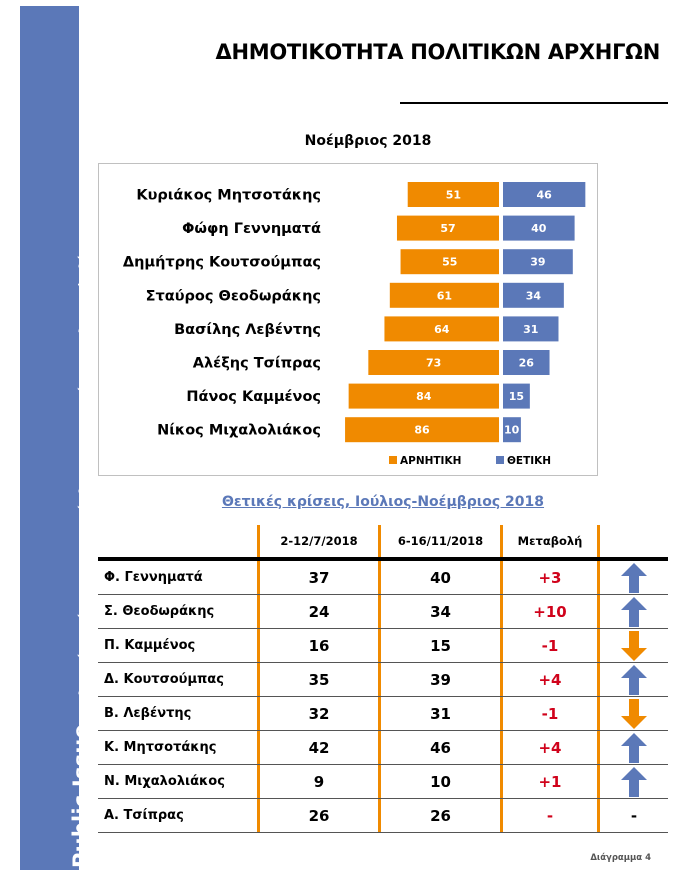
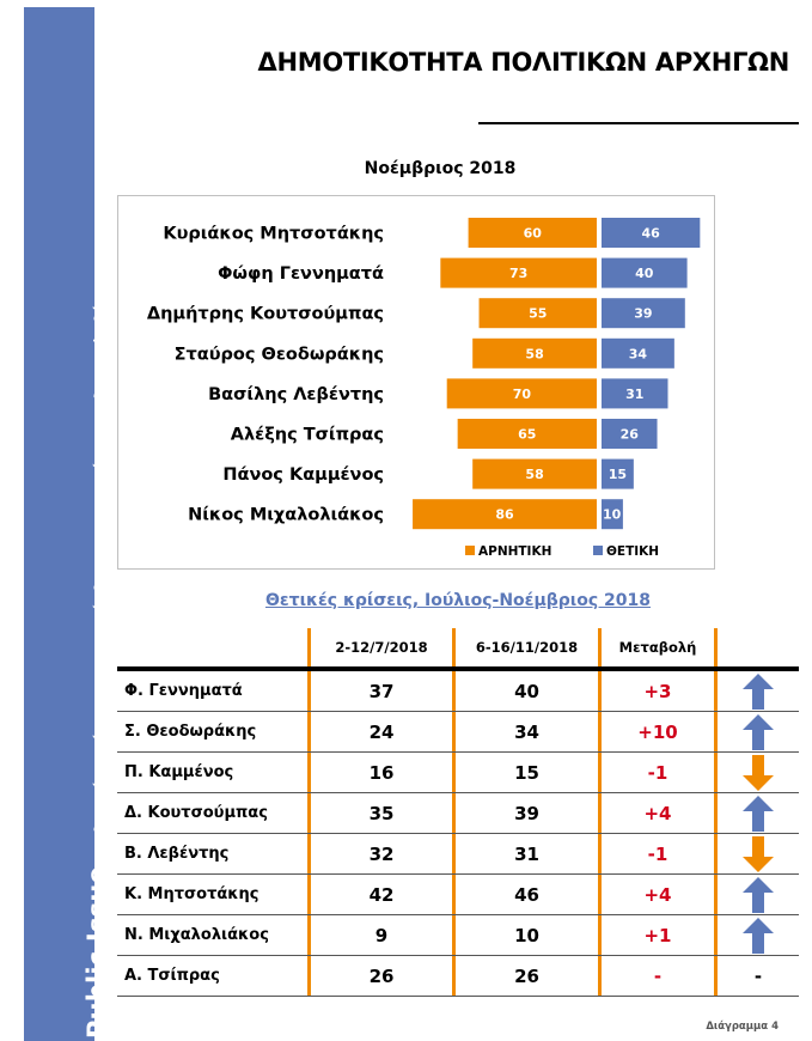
ΑΡΝΗΤΙΚΗ/Κυριάκος Μητσοτάκης: 51 -> 60
ΑΡΝΗΤΙΚΗ/Φώφη Γεννηματά: 57 -> 73
ΑΡΝΗΤΙΚΗ/Σταύρος Θεοδωράκης: 61 -> 58
ΑΡΝΗΤΙΚΗ/Βασίλης Λεβέντης: 64 -> 70
ΑΡΝΗΤΙΚΗ/Αλέξης Τσίπρας: 73 -> 65
ΑΡΝΗΤΙΚΗ/Πάνος Καμμένος: 84 -> 58
